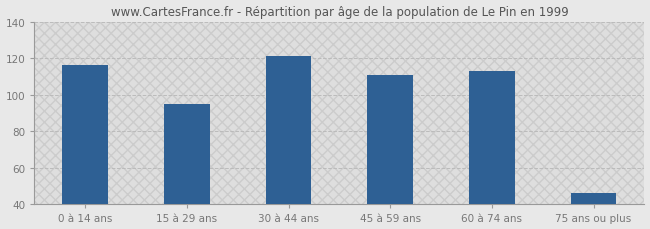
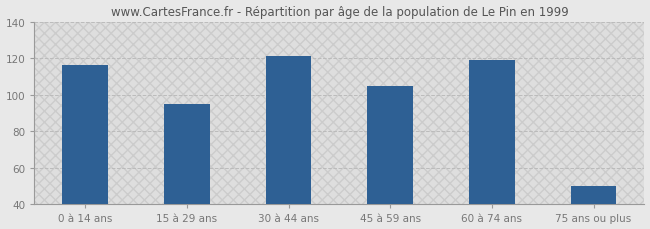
45 à 59 ans: 111 -> 105
60 à 74 ans: 113 -> 119
75 ans ou plus: 46 -> 50
